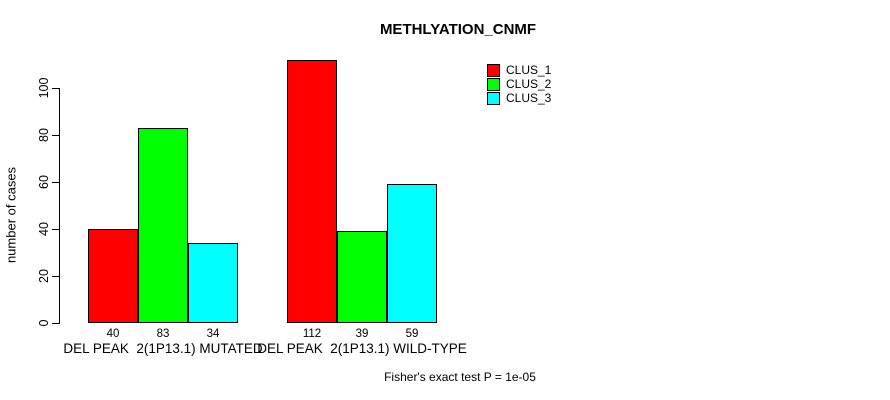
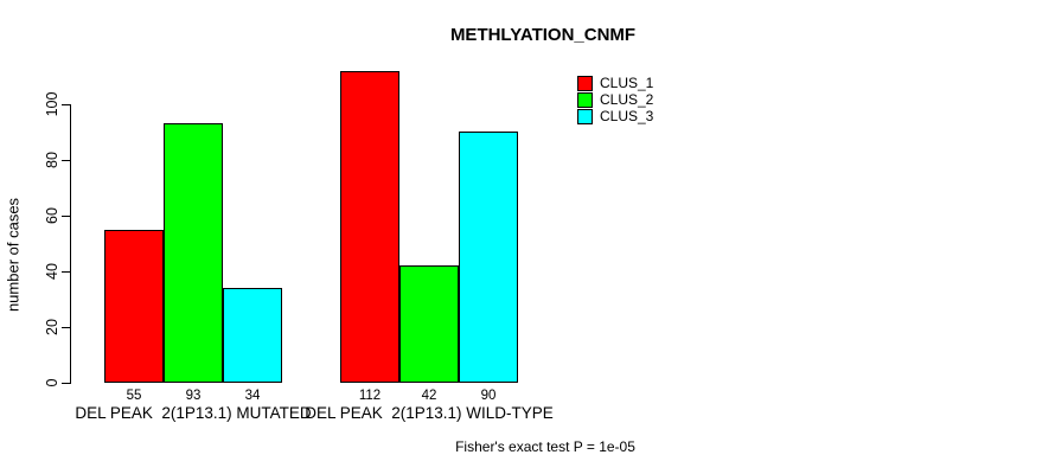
CLUS_1/DEL PEAK 2(1P13.1) MUTATED: 40 -> 55
CLUS_2/DEL PEAK 2(1P13.1) MUTATED: 83 -> 93
CLUS_2/DEL PEAK 2(1P13.1) WILD-TYPE: 39 -> 42
CLUS_3/DEL PEAK 2(1P13.1) WILD-TYPE: 59 -> 90
